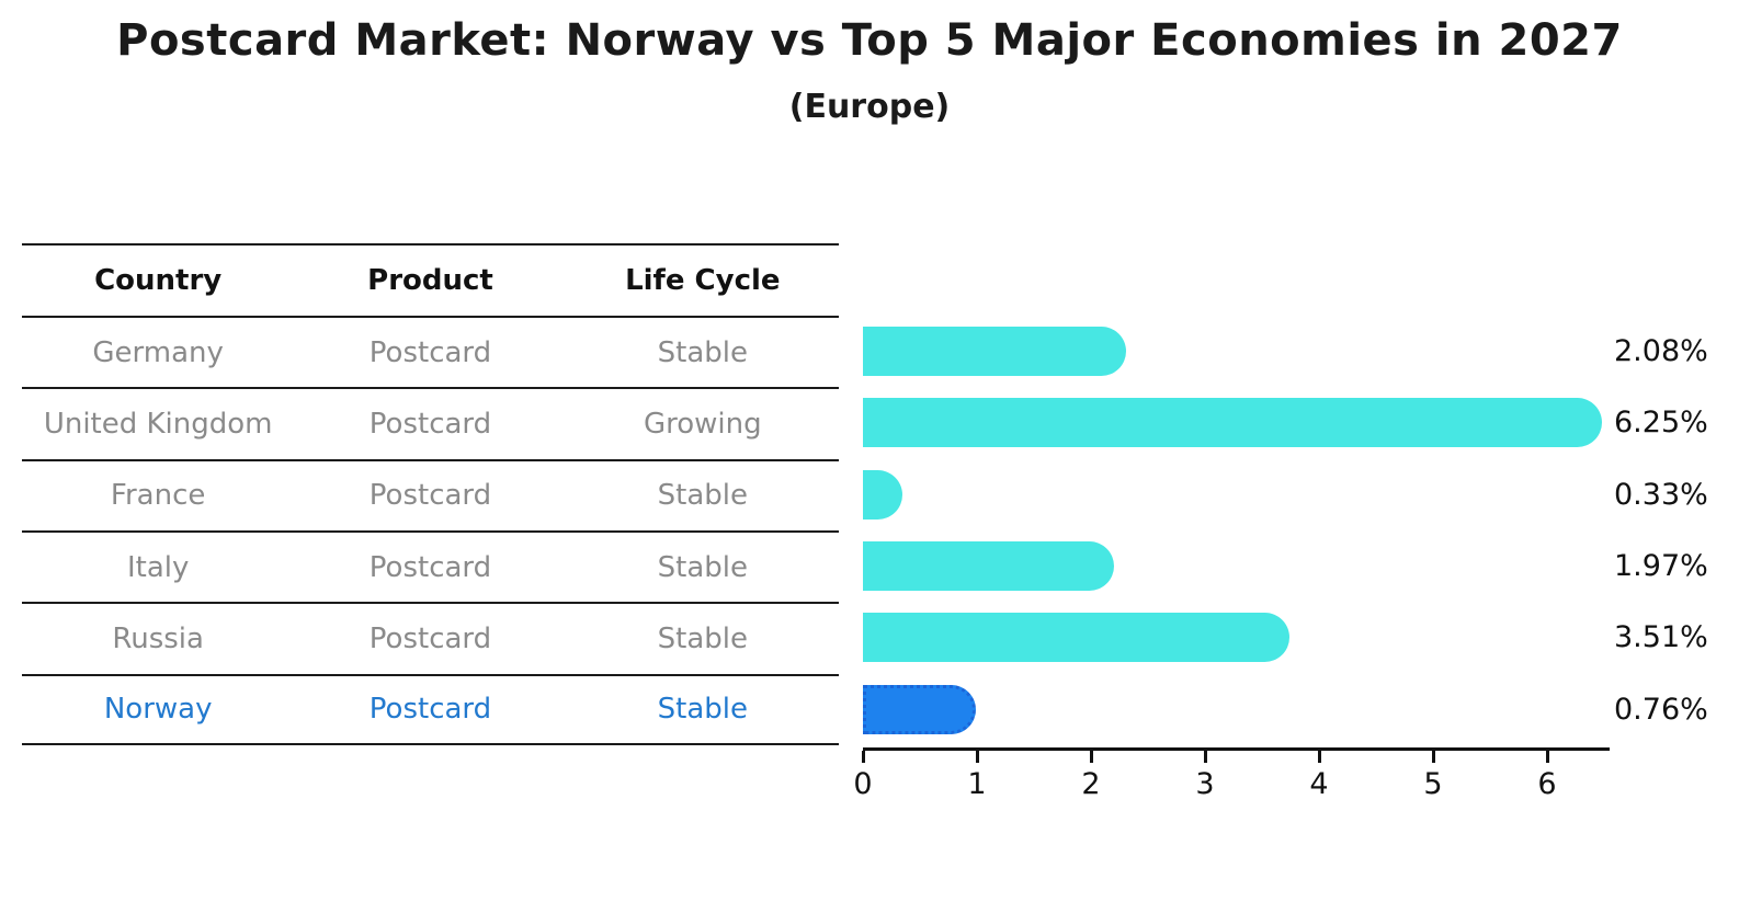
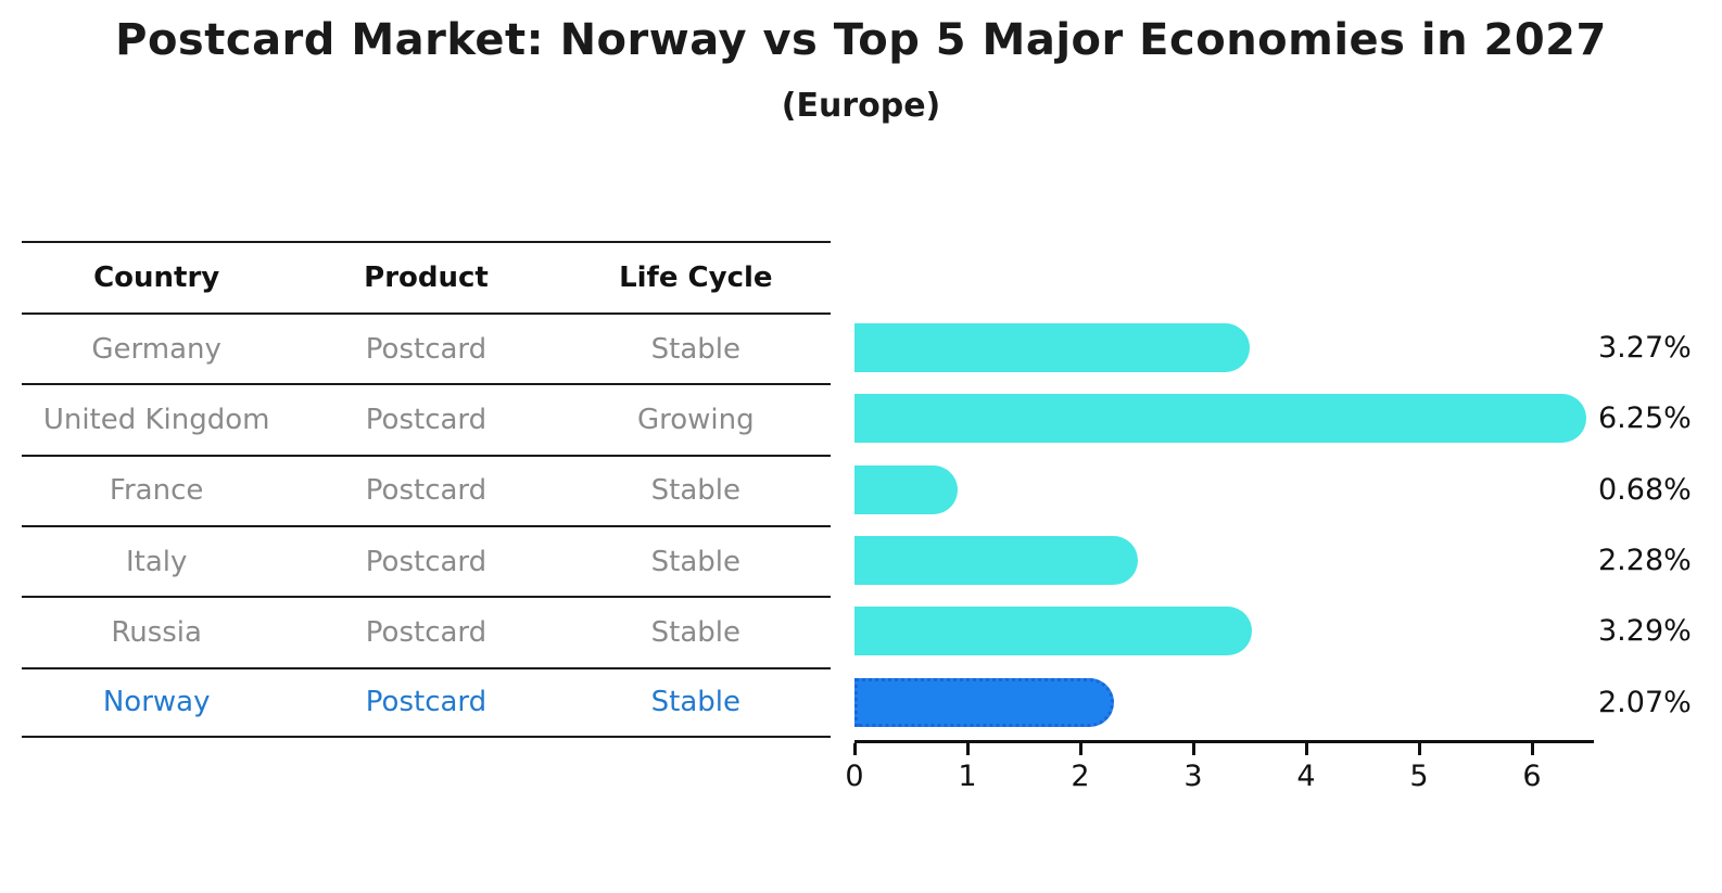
Germany: 2.08% -> 3.27%
France: 0.33% -> 0.68%
Italy: 1.97% -> 2.28%
Russia: 3.51% -> 3.29%
Norway: 0.76% -> 2.07%
